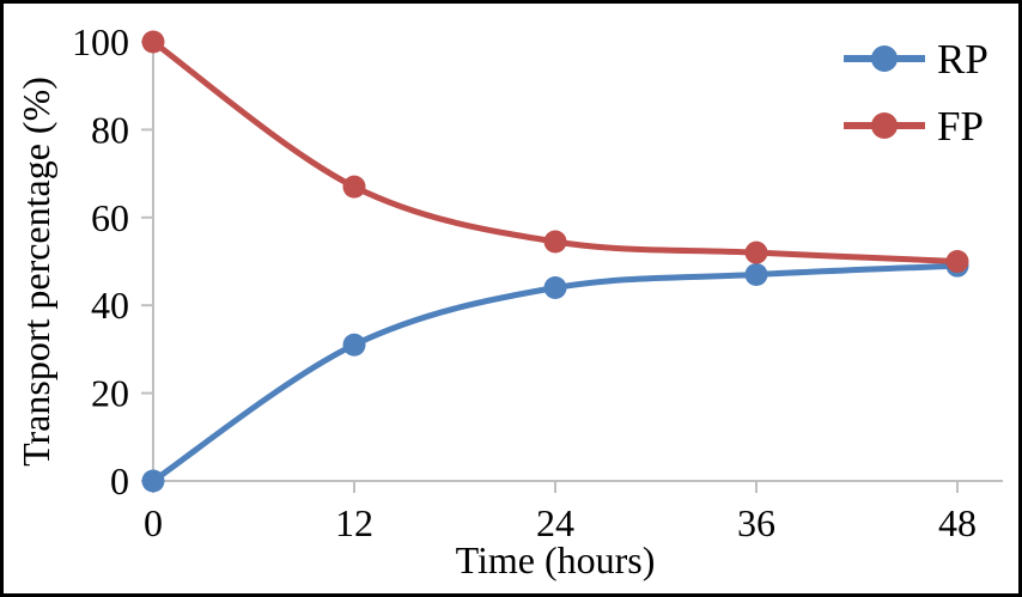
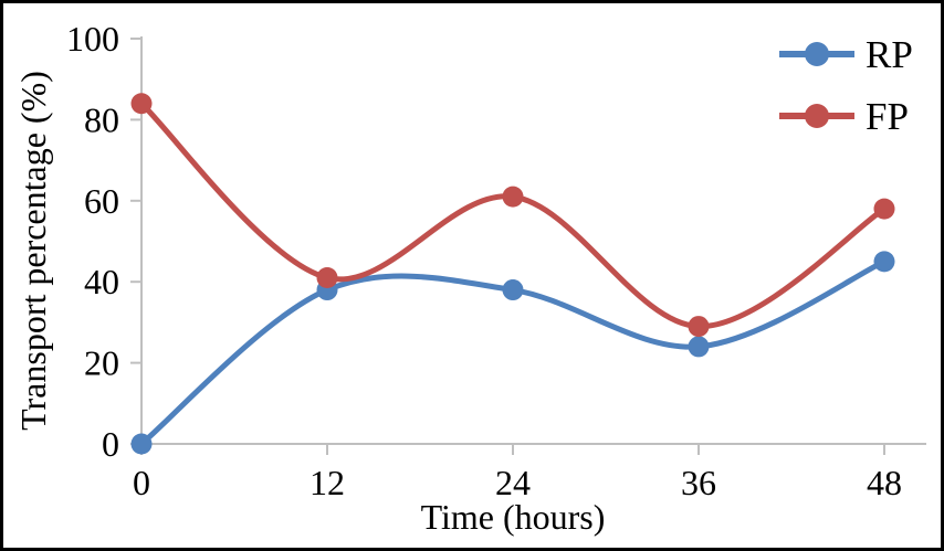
FP/0: 100 -> 84
RP/12: 31 -> 38
FP/12: 67 -> 41
RP/24: 44 -> 38
FP/24: 54 -> 61
RP/36: 47 -> 24
FP/36: 52 -> 29
RP/48: 49 -> 45
FP/48: 50 -> 58
